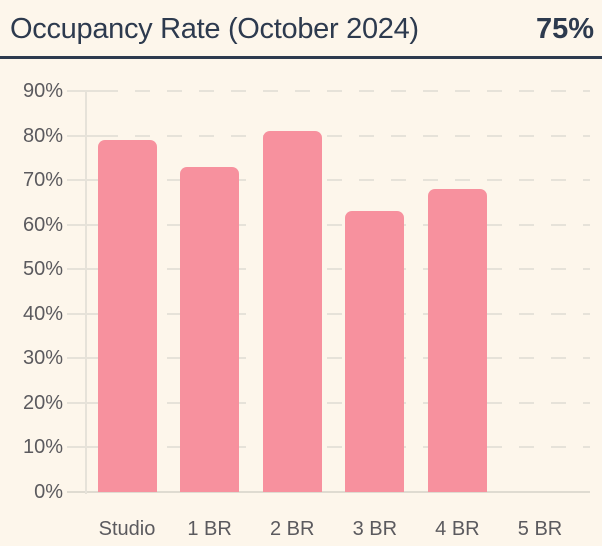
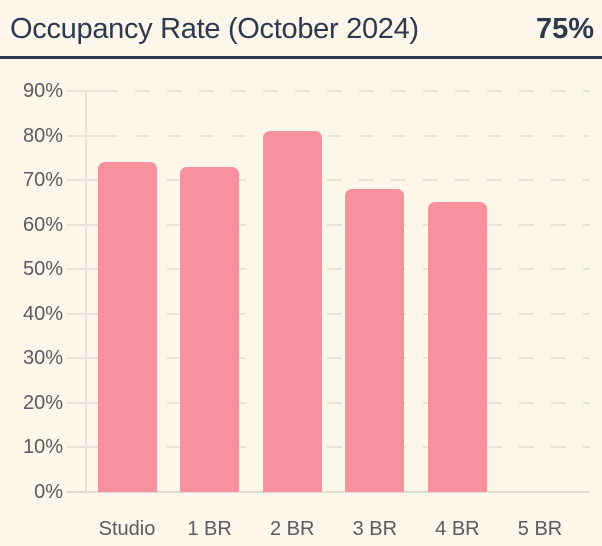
Studio: 79% -> 74%
3 BR: 63% -> 68%
4 BR: 68% -> 65%
